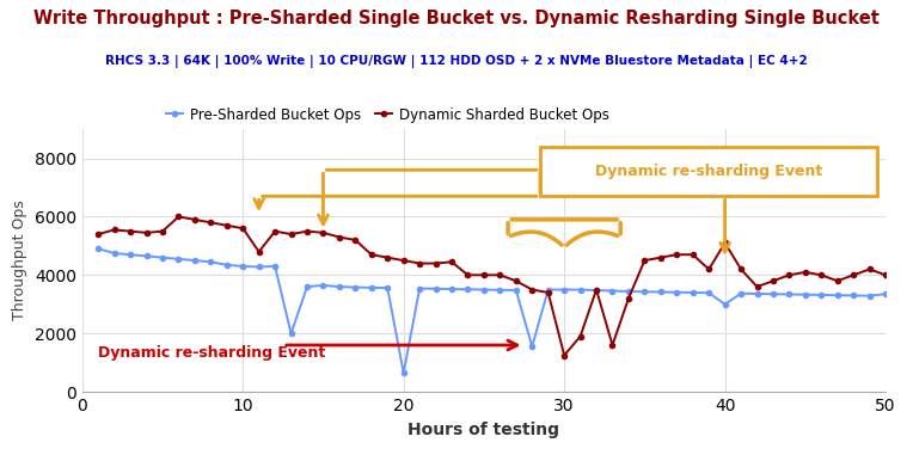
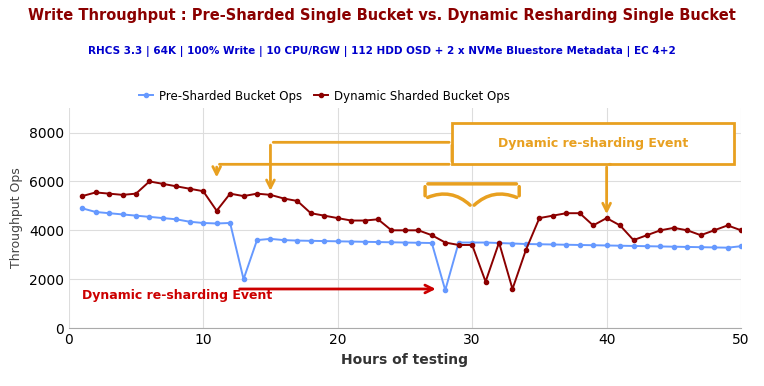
Pre-Sharded Bucket Ops/20: 650 -> 3550
Dynamic Sharded Bucket Ops/30: 1250 -> 3400
Pre-Sharded Bucket Ops/40: 3000 -> 3380
Dynamic Sharded Bucket Ops/40: 5100 -> 4500
